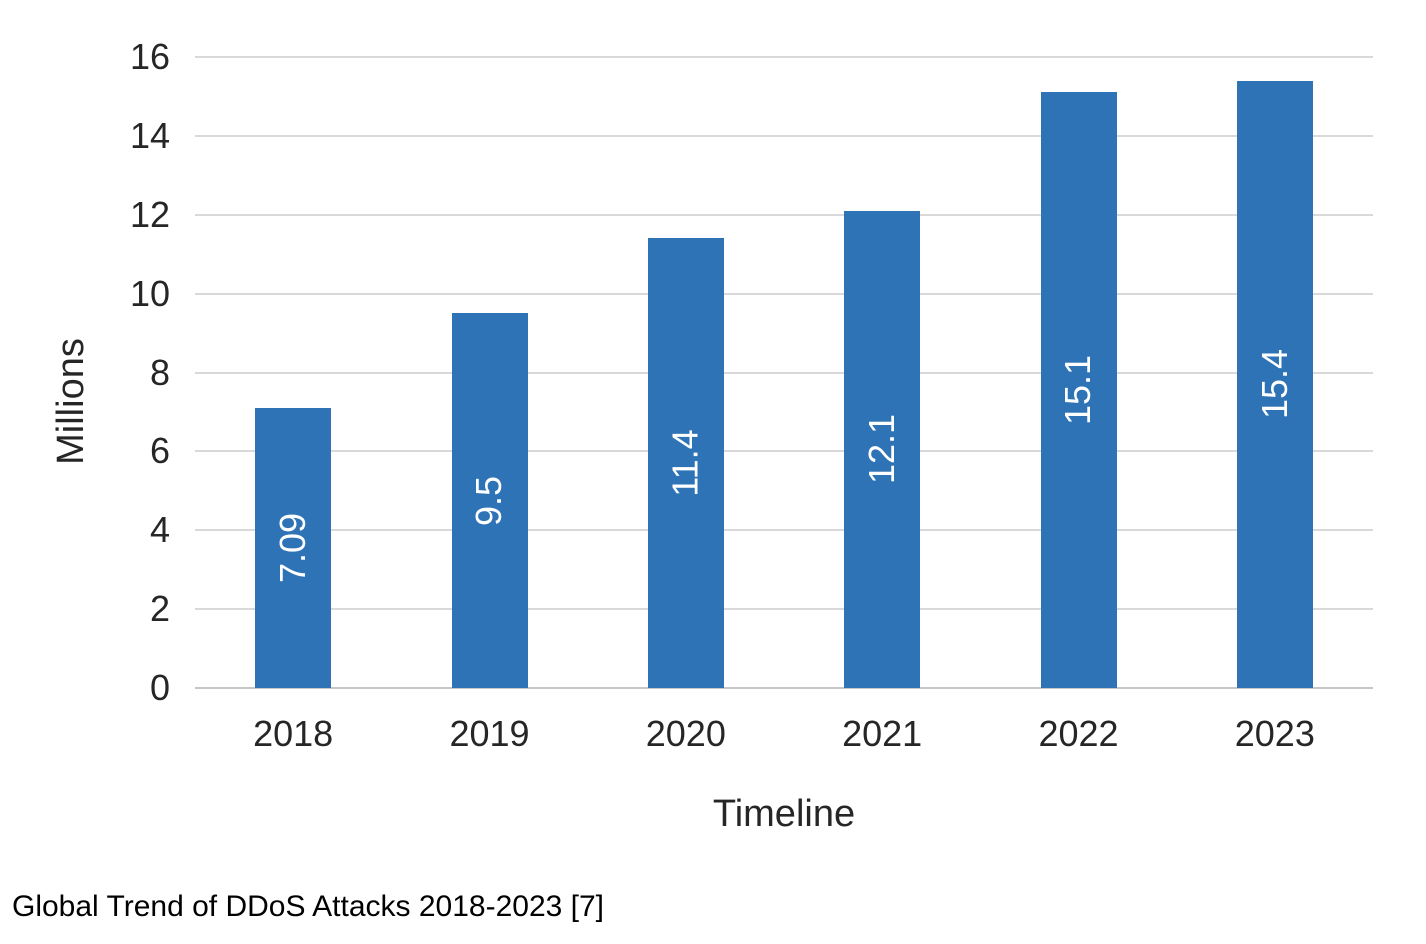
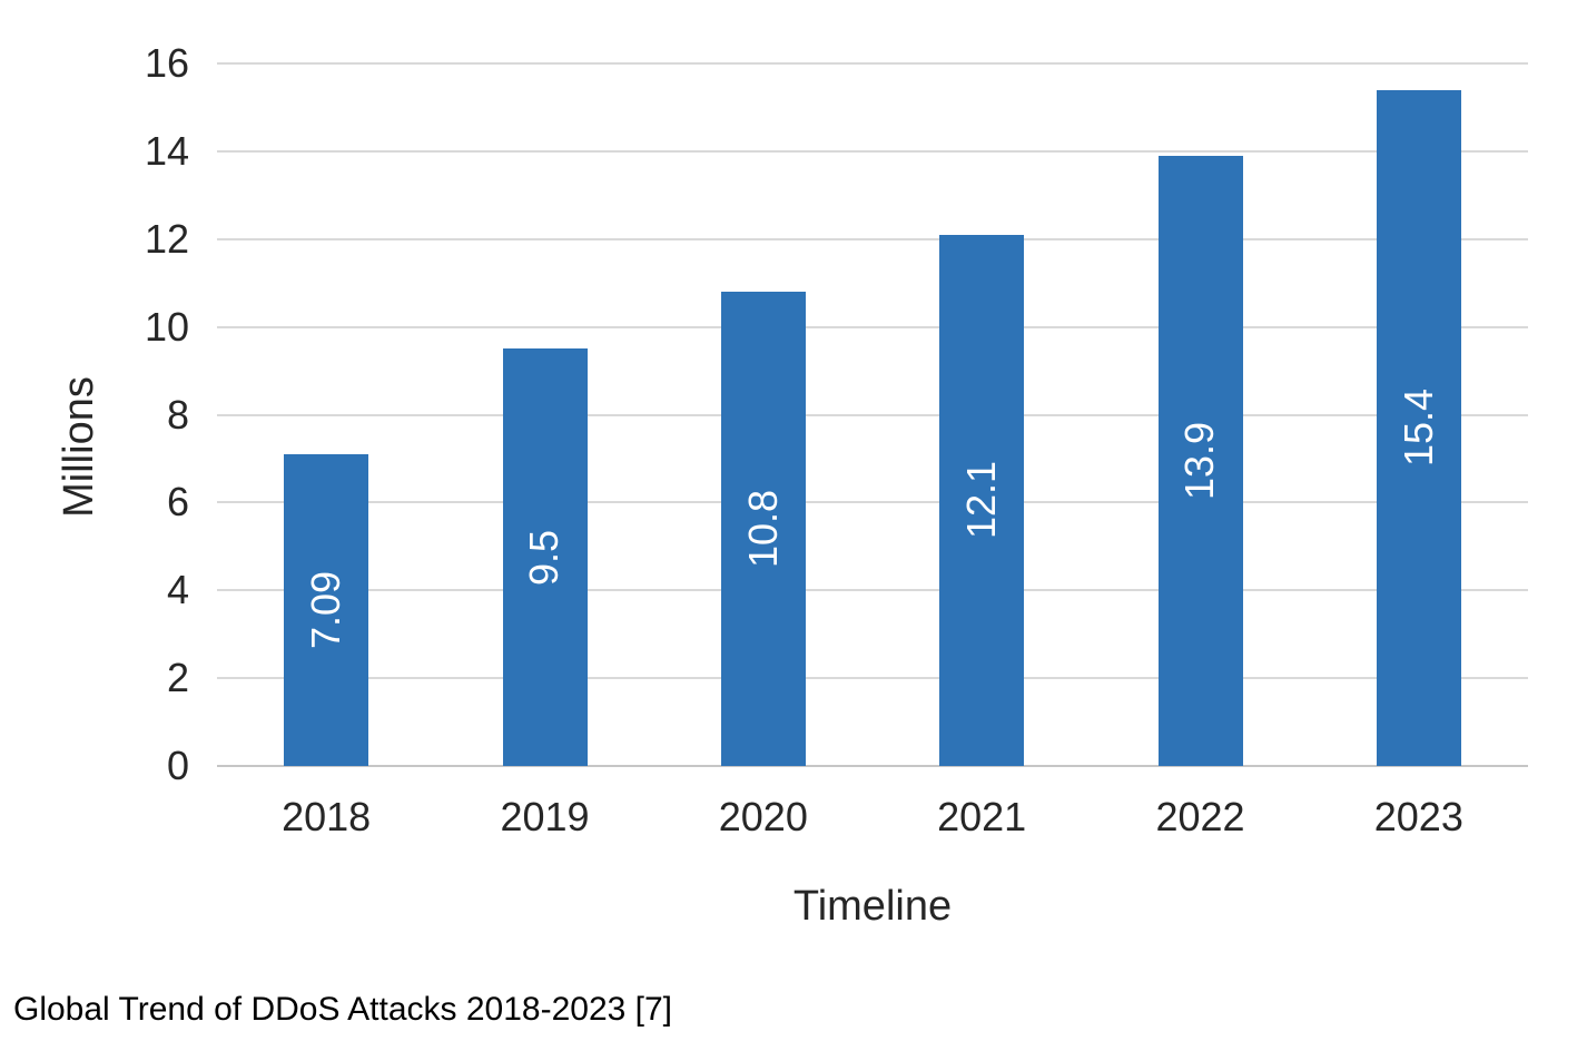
2020: 11.4 -> 10.8
2022: 15.1 -> 13.9
